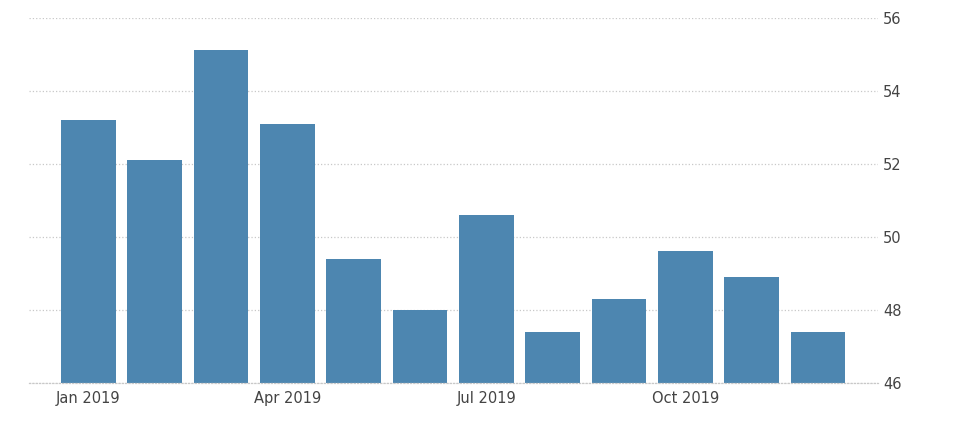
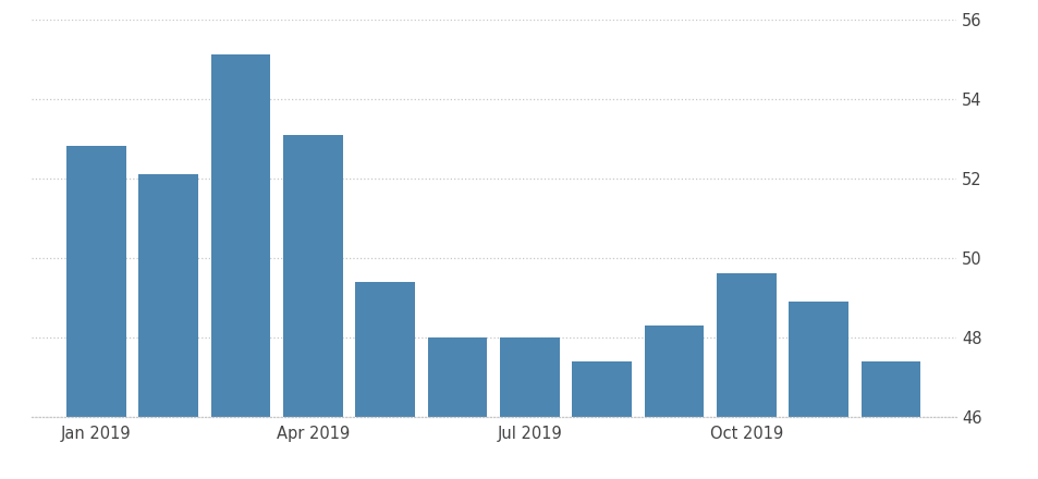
Jan 2019: 53.2 -> 52.8
Jul 2019: 50.6 -> 48.0
